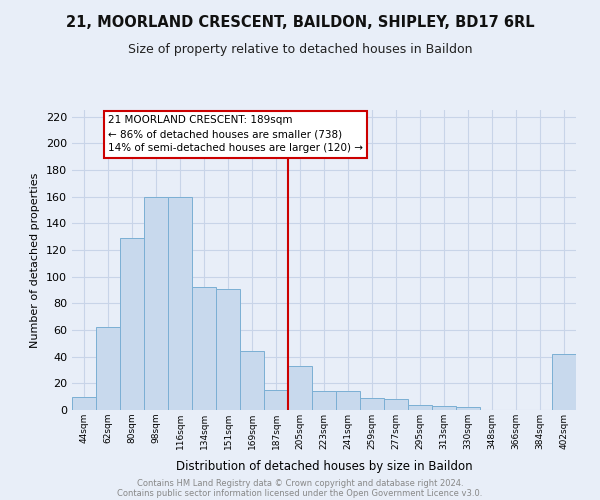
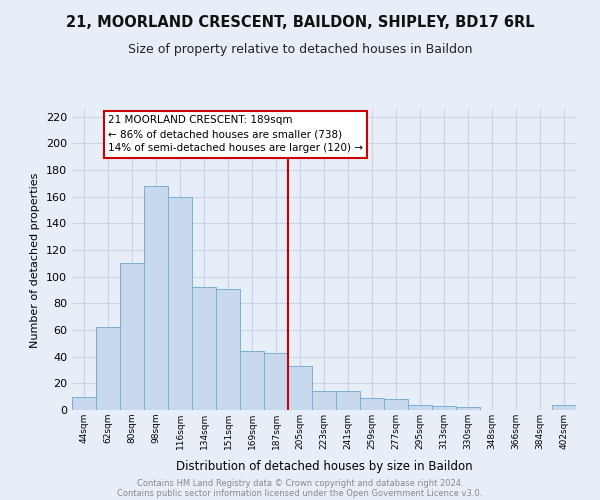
80sqm: 129 -> 110
98sqm: 160 -> 168
187sqm: 15 -> 43
402sqm: 42 -> 4
